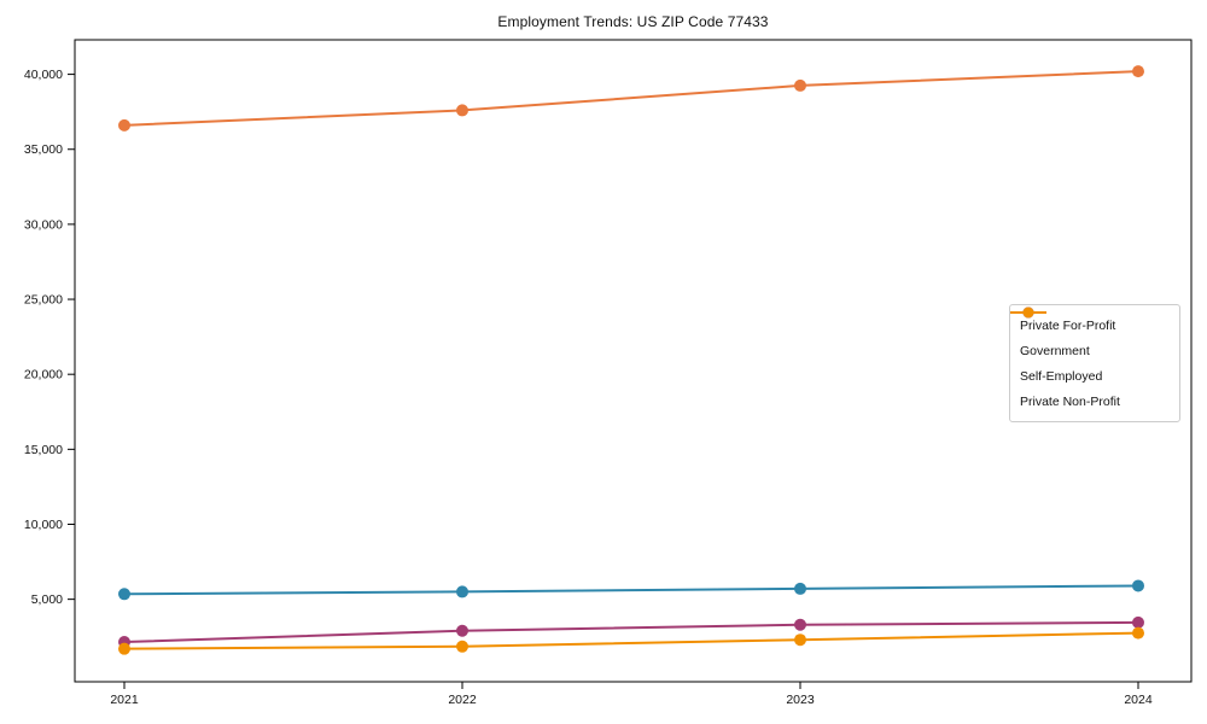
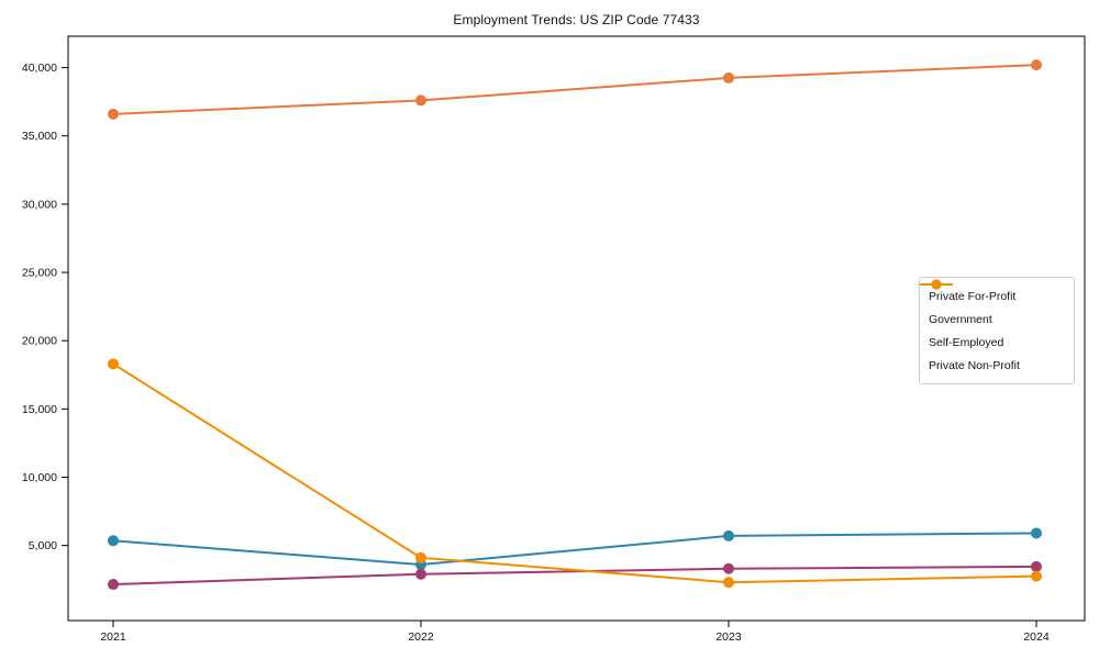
Private Non-Profit/2021: 1700 -> 18300
Government/2022: 5500 -> 3600
Private Non-Profit/2022: 1800 -> 4100
